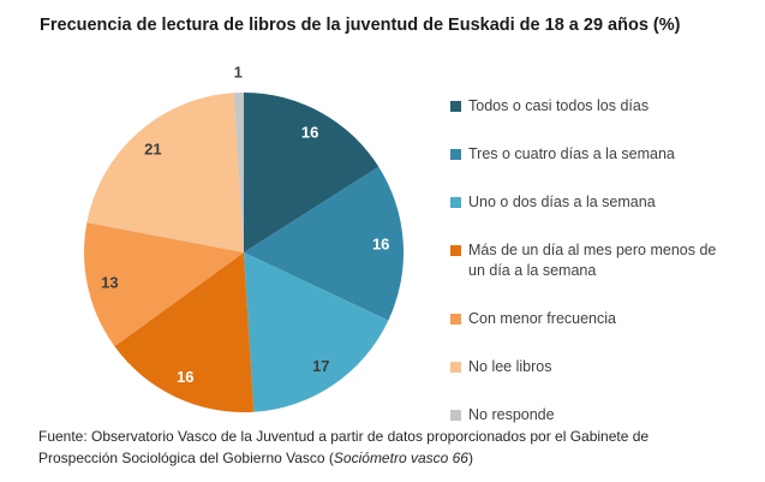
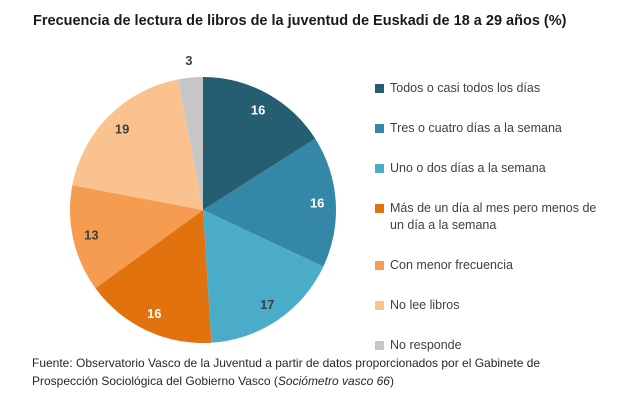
No lee libros: 21 -> 19
No responde: 1 -> 3
